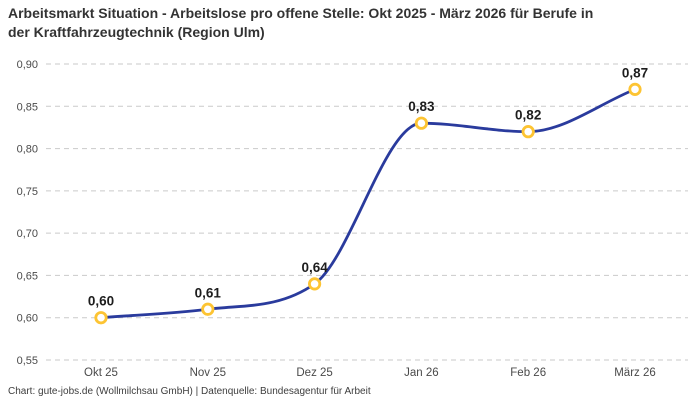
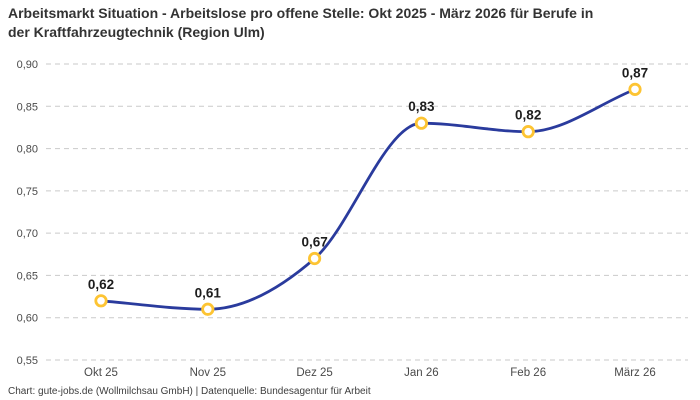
Okt 25: 0,60 -> 0,62
Dez 25: 0,64 -> 0,67
